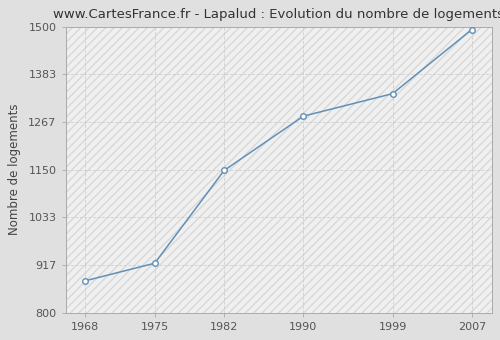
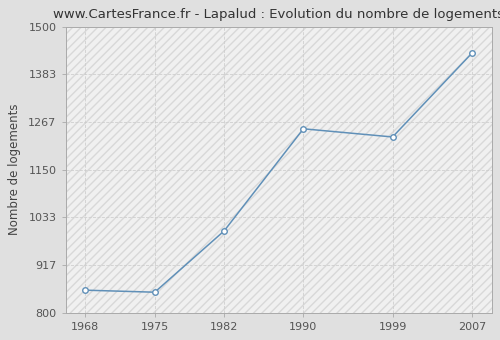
1968: 878 -> 855
1975: 921 -> 850
1982: 1148 -> 1000
1990: 1281 -> 1250
1999: 1336 -> 1230
2007: 1493 -> 1435
